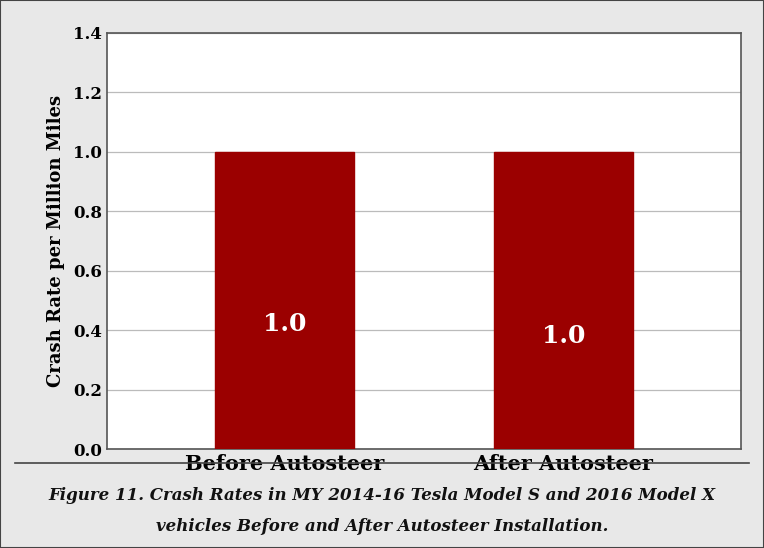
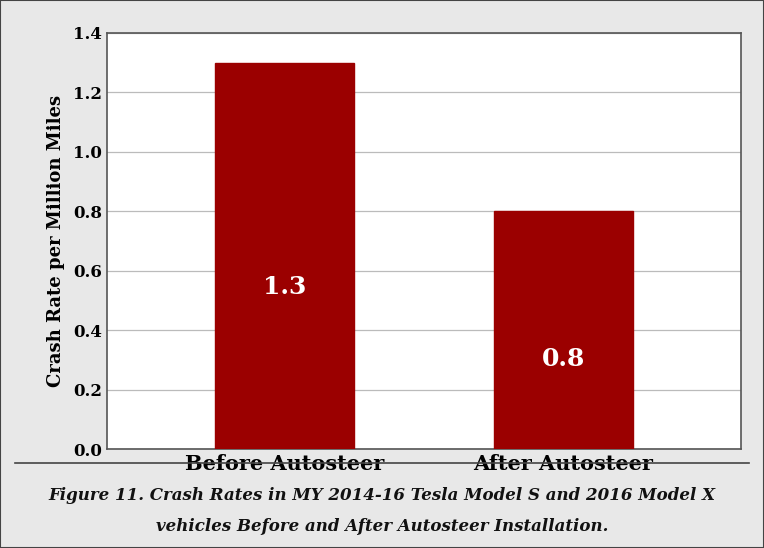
Before Autosteer: 1.0 -> 1.3
After Autosteer: 1.0 -> 0.8
